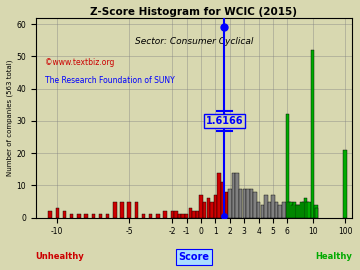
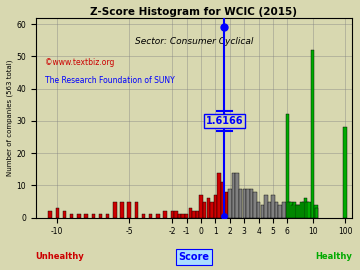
100: 21 -> 28
